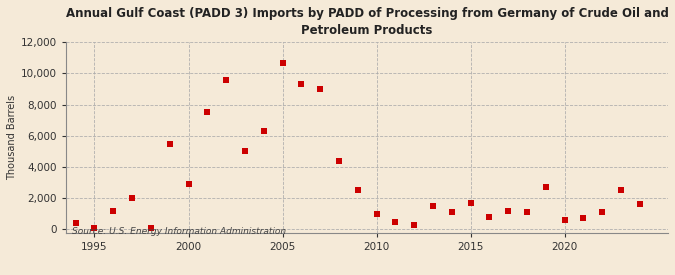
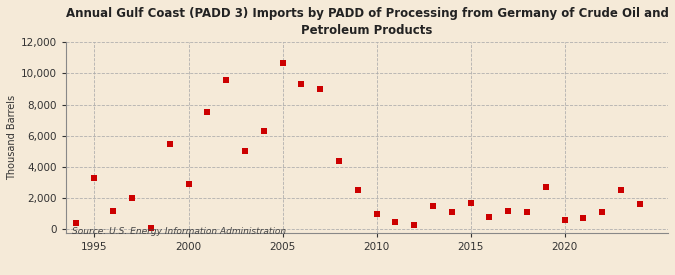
1995: 100 -> 3,300
